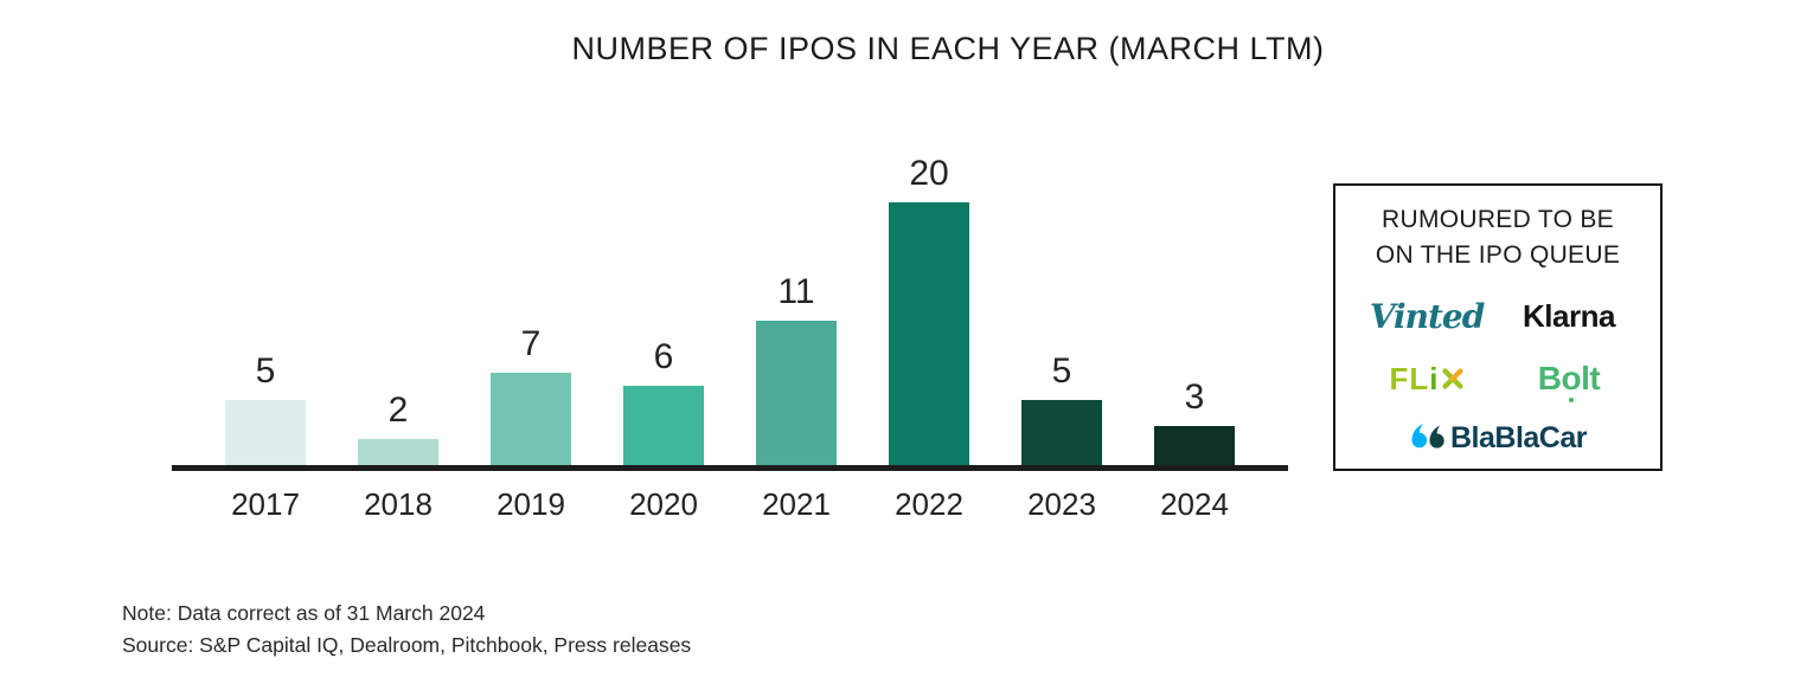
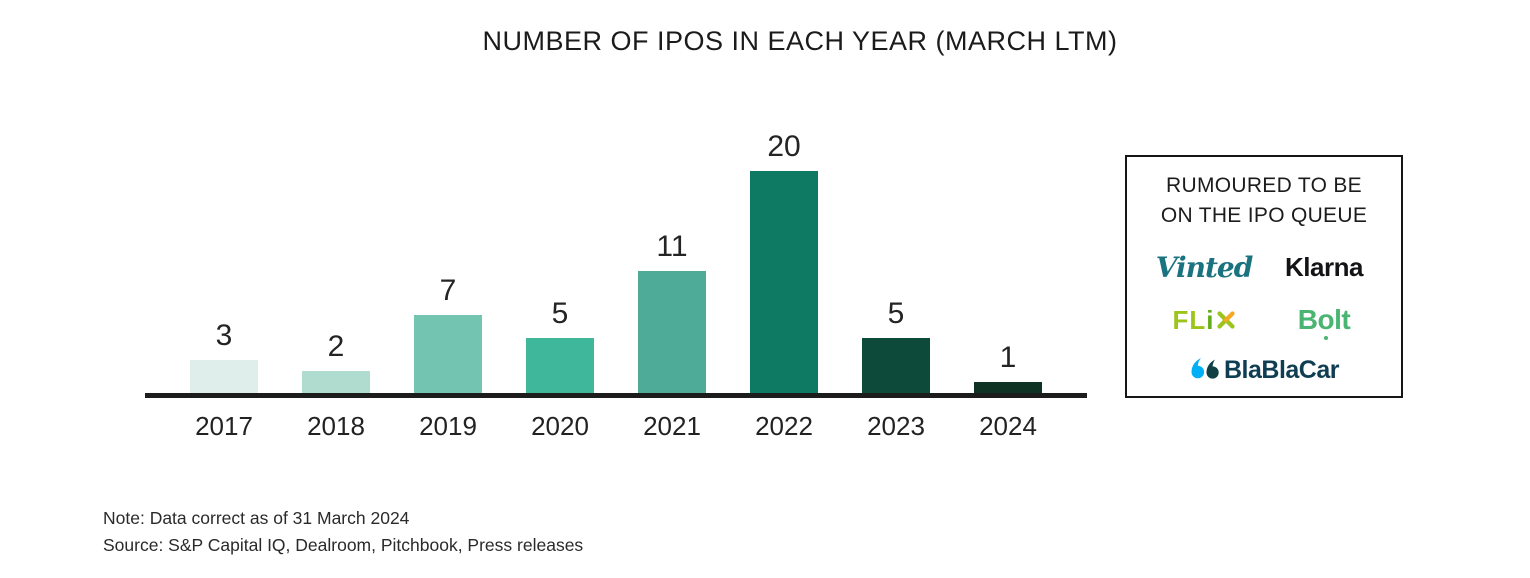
2017: 5 -> 3
2020: 6 -> 5
2024: 3 -> 1
